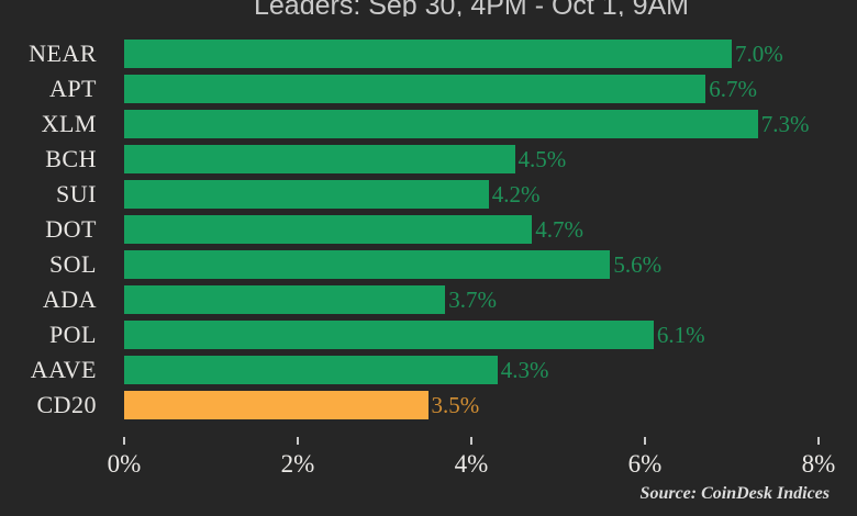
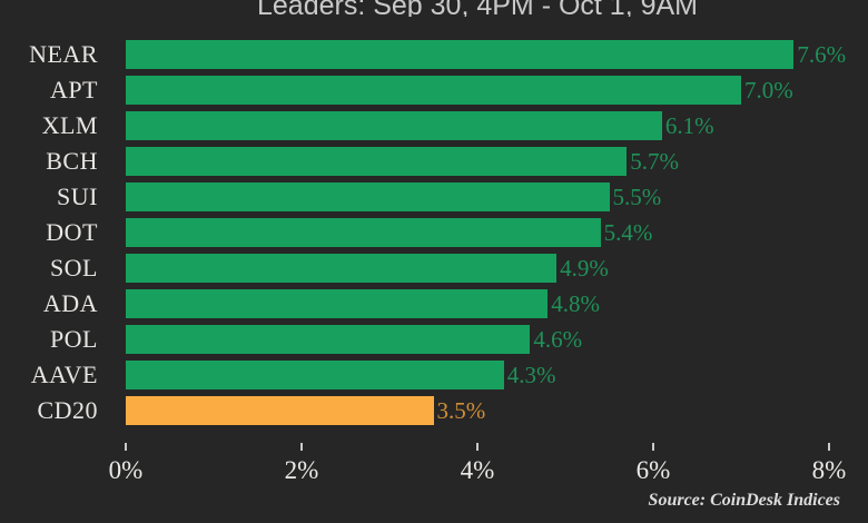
NEAR: 7.0% -> 7.6%
APT: 6.7% -> 7.0%
XLM: 7.3% -> 6.1%
BCH: 4.5% -> 5.7%
SUI: 4.2% -> 5.5%
DOT: 4.7% -> 5.4%
SOL: 5.6% -> 4.9%
ADA: 3.7% -> 4.8%
POL: 6.1% -> 4.6%
